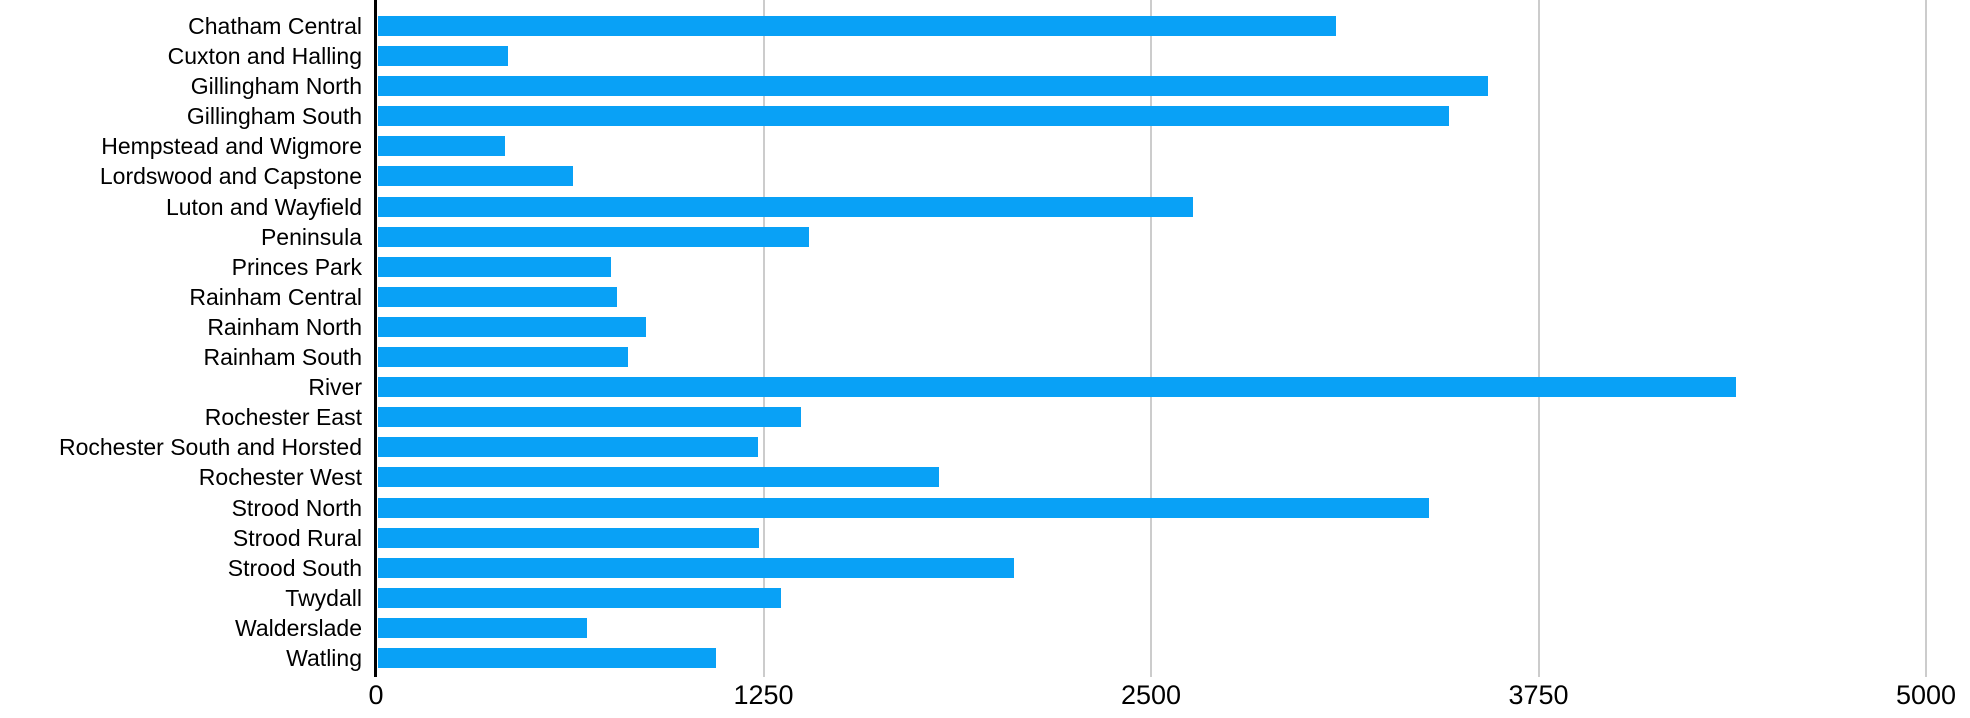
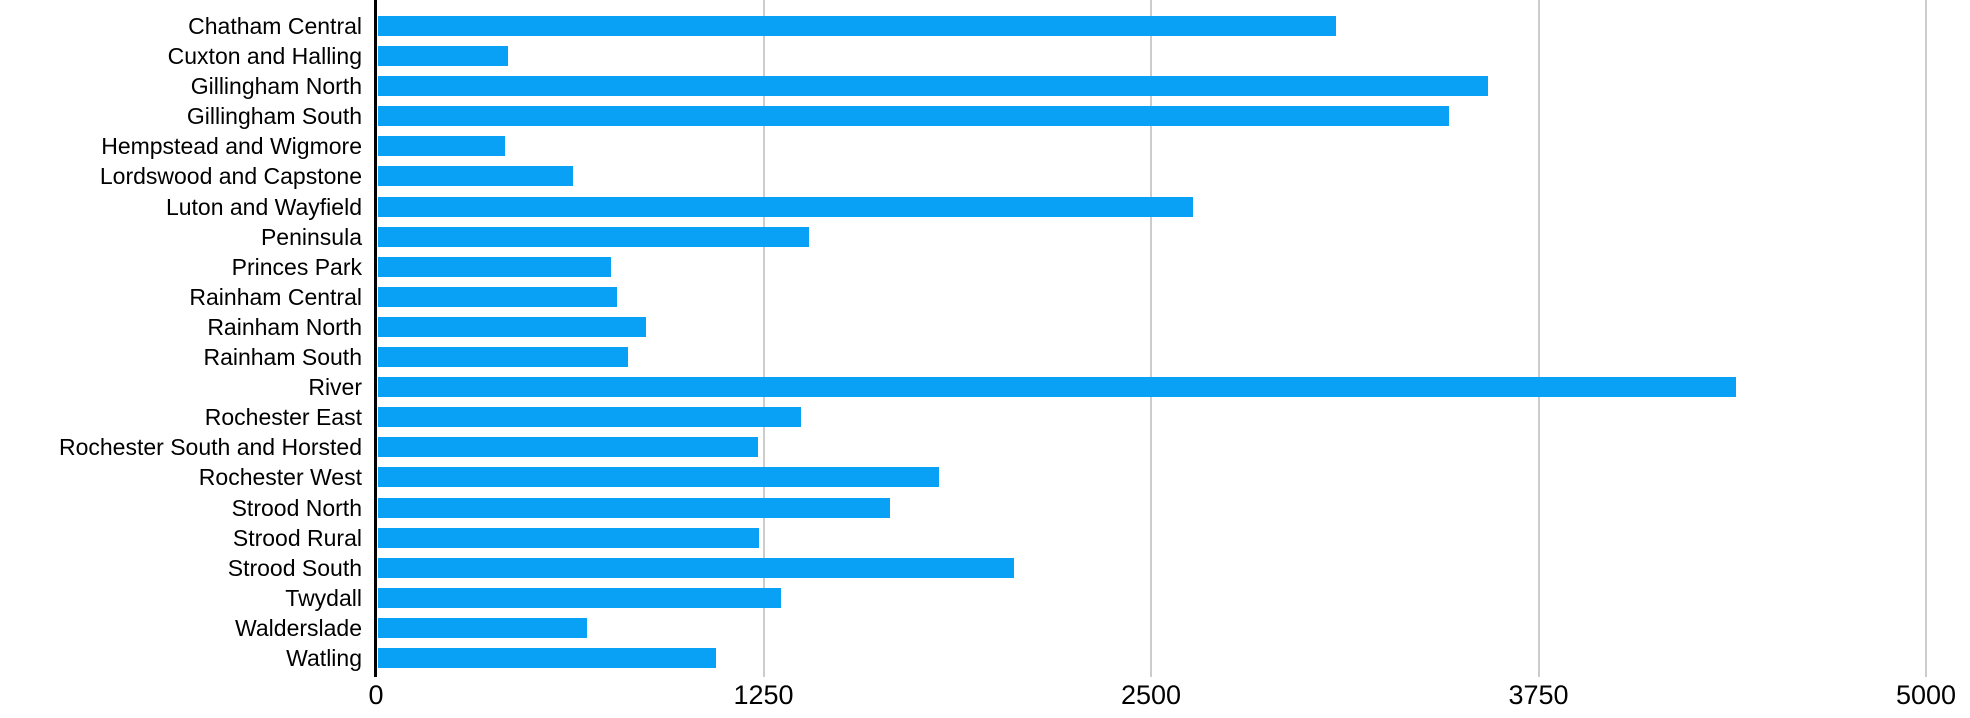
Strood North: 3390 -> 1650
